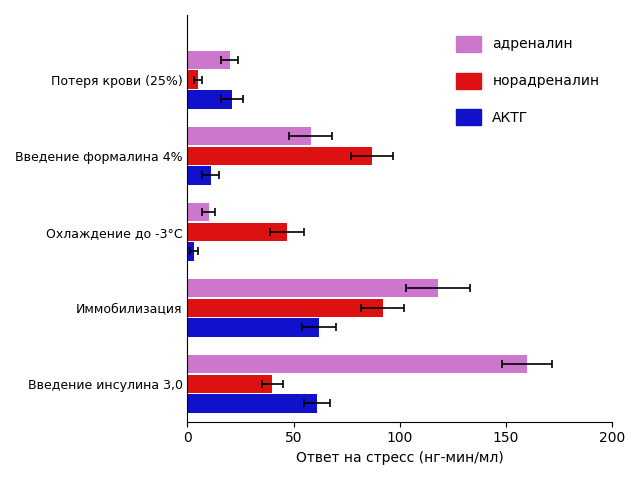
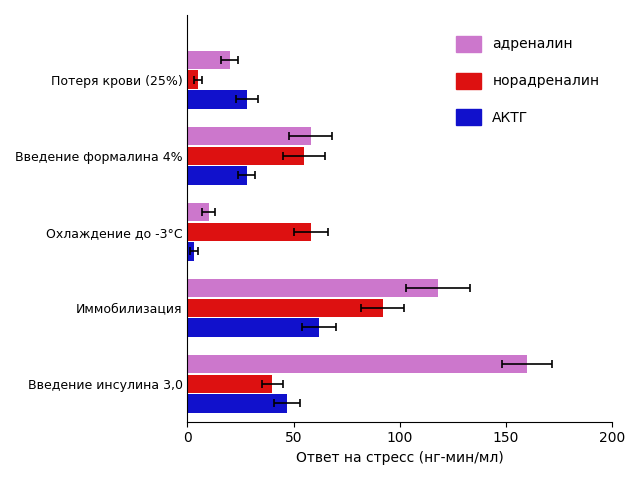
АКТГ/Потеря крови (25%): 21 -> 28
норадреналин/Введение формалина 4%: 87 -> 55
АКТГ/Введение формалина 4%: 11 -> 28
норадреналин/Охлаждение до -3°C: 47 -> 58
АКТГ/Введение инсулина 3,0: 61 -> 47
